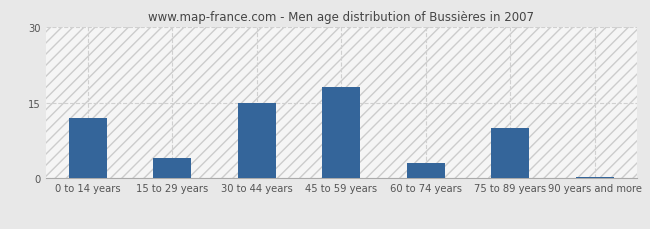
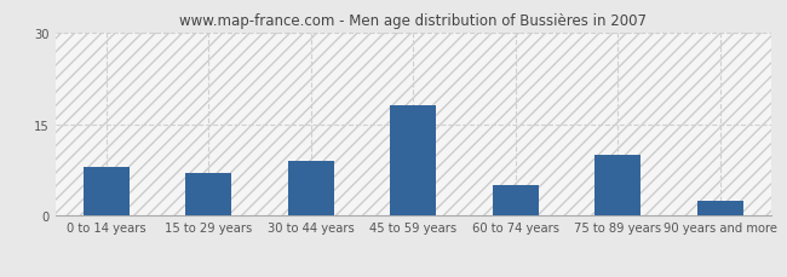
0 to 14 years: 12.0 -> 8.0
15 to 29 years: 4.0 -> 7.0
30 to 44 years: 15.0 -> 9.0
60 to 74 years: 3.0 -> 5.0
90 years and more: 0.3 -> 2.4
